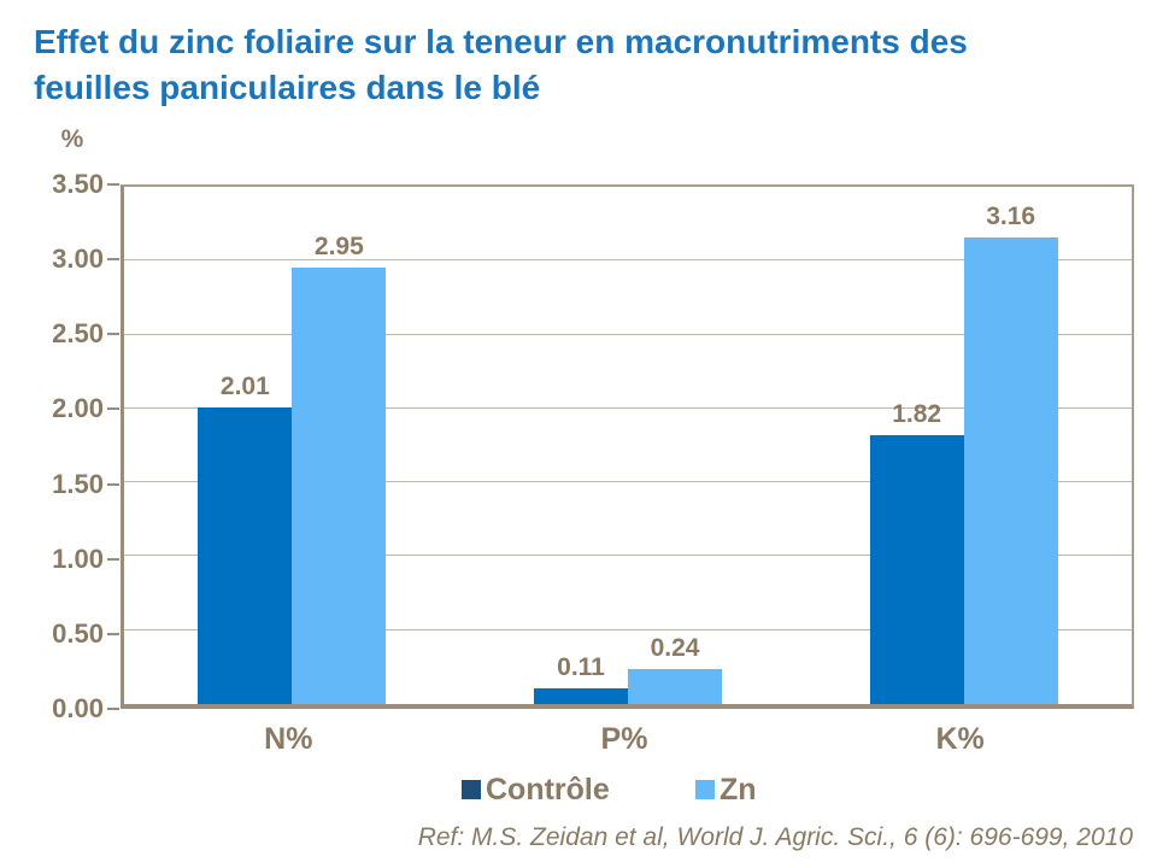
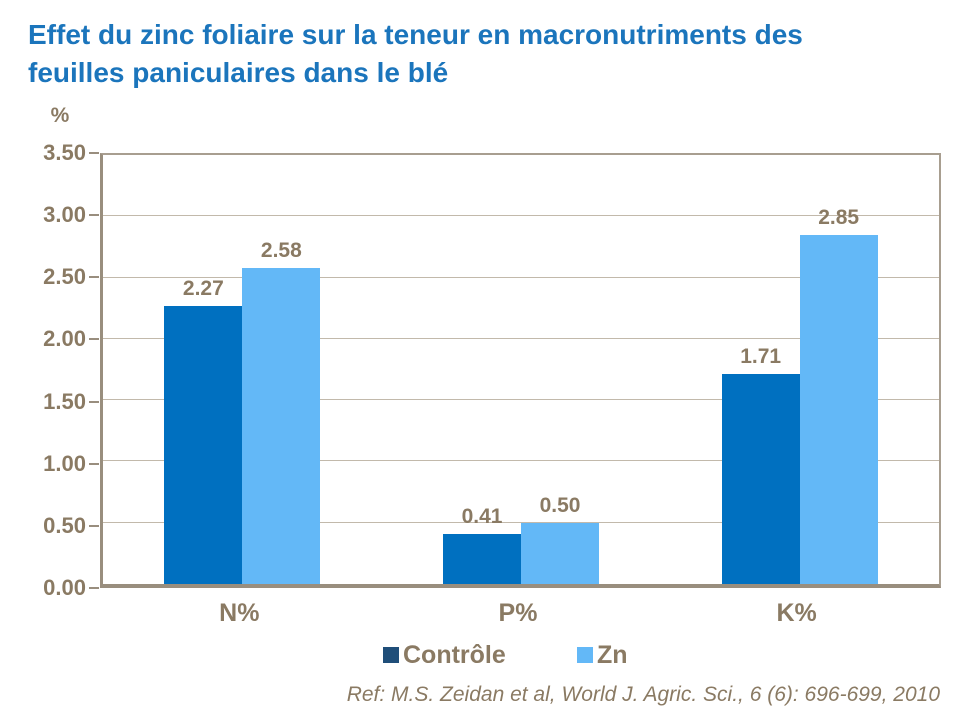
Contrôle/N%: 2.01 -> 2.27
Zn/N%: 2.95 -> 2.58
Contrôle/P%: 0.11 -> 0.41
Zn/P%: 0.24 -> 0.50
Contrôle/K%: 1.82 -> 1.71
Zn/K%: 3.16 -> 2.85
